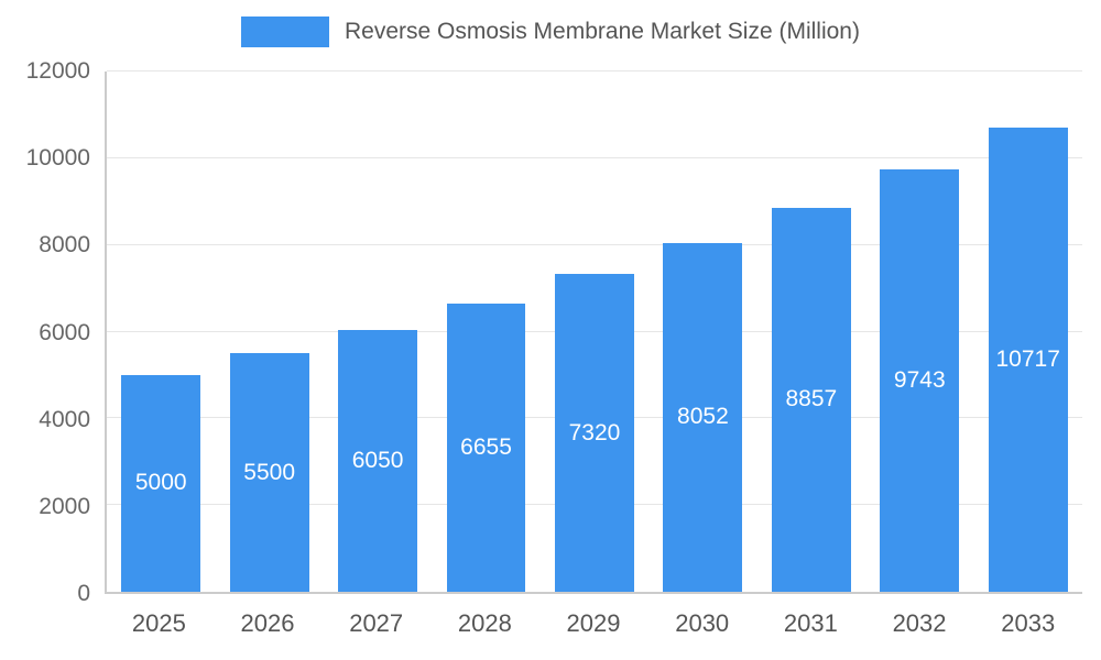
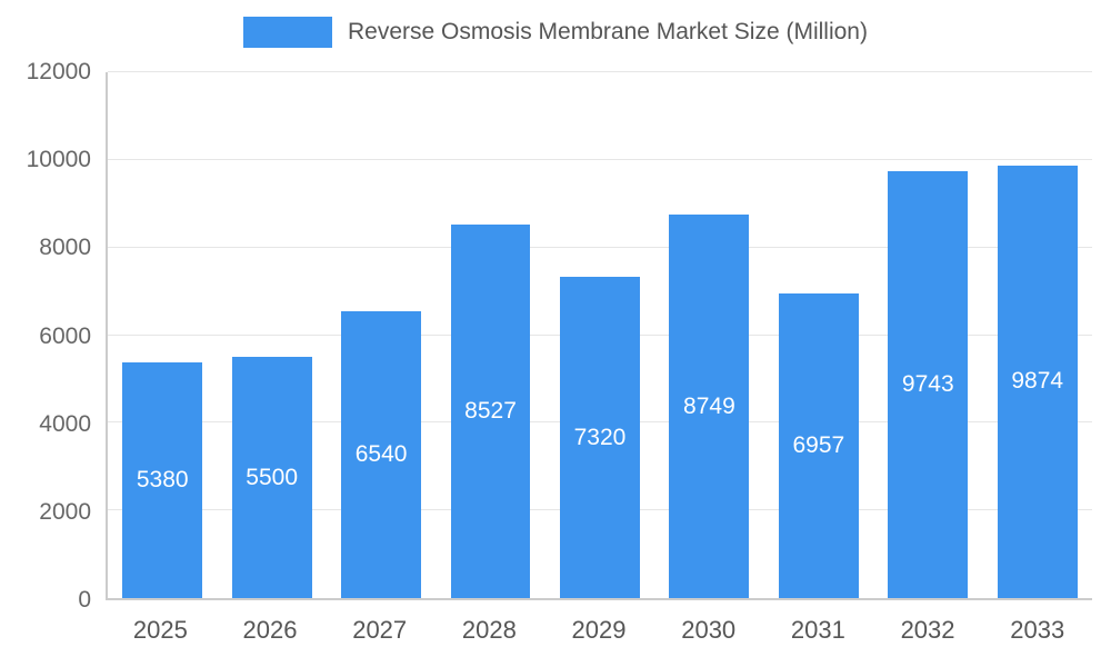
2025: 5000 -> 5380
2027: 6050 -> 6540
2028: 6655 -> 8527
2030: 8052 -> 8749
2031: 8857 -> 6957
2033: 10717 -> 9874
